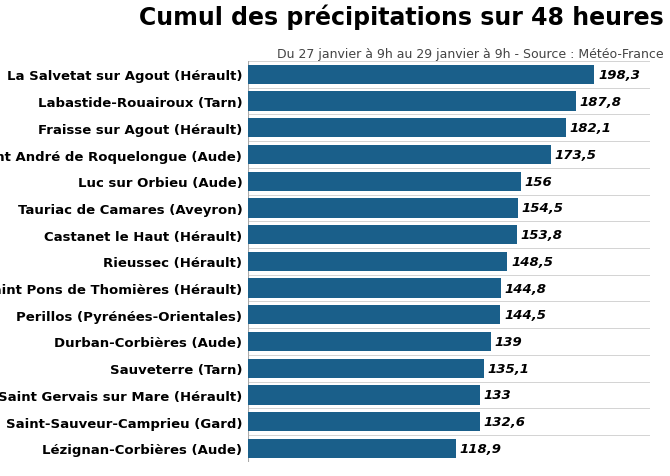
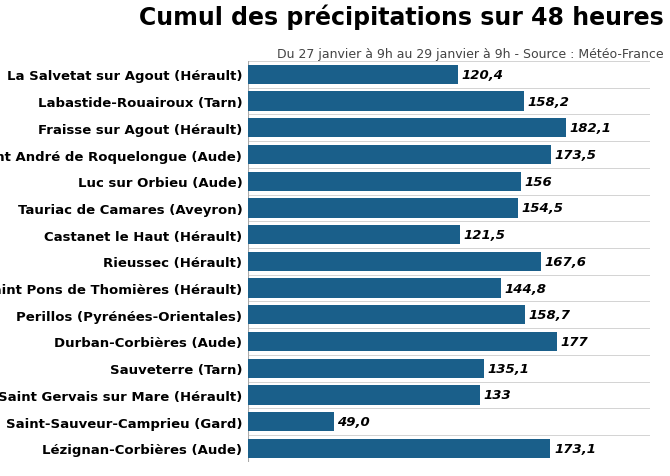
La Salvetat sur Agout (Hérault): 198,3 -> 120,4
Labastide-Rouairoux (Tarn): 187,8 -> 158,2
Castanet le Haut (Hérault): 153,8 -> 121,5
Rieussec (Hérault): 148,5 -> 167,6
Perillos (Pyrénées-Orientales): 144,5 -> 158,7
Durban-Corbières (Aude): 139 -> 177
Saint-Sauveur-Camprieu (Gard): 132,6 -> 49,0
Lézignan-Corbières (Aude): 118,9 -> 173,1
